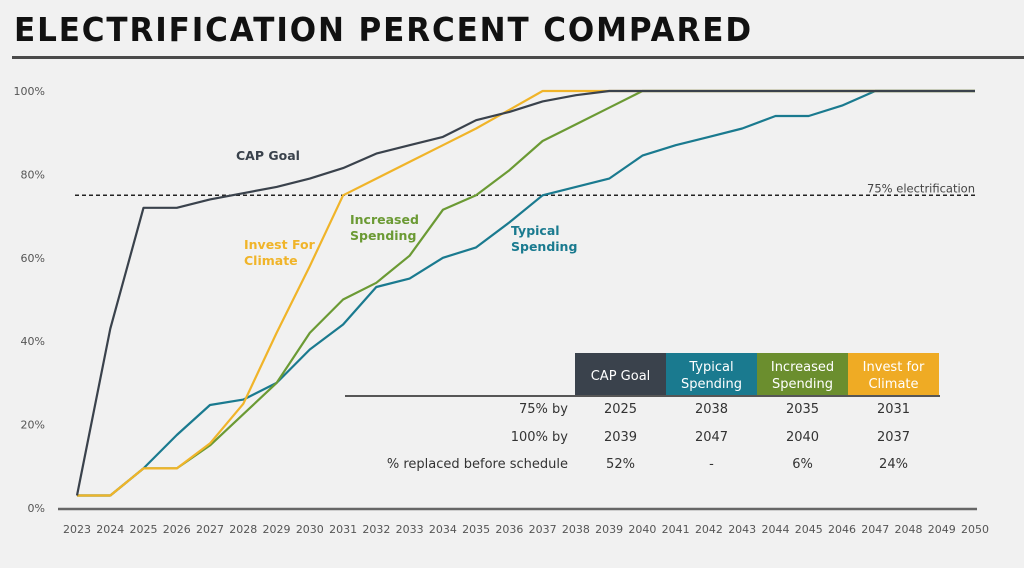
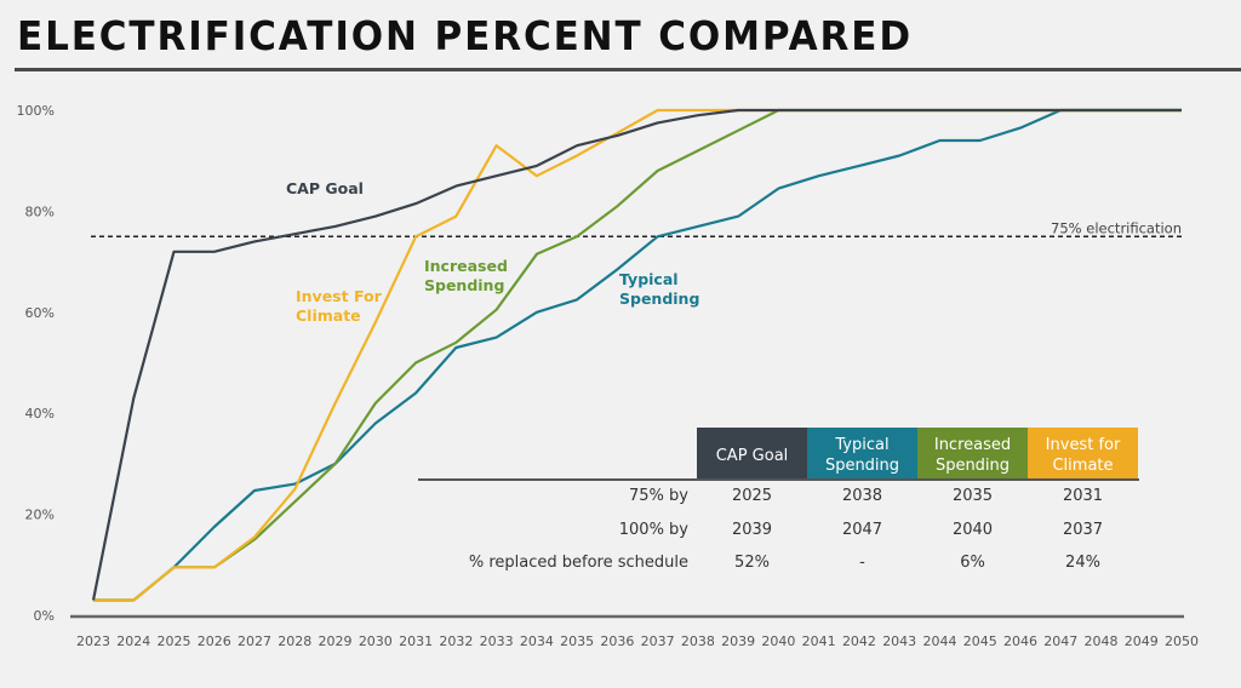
Invest For Climate/2033: 83% -> 93%
